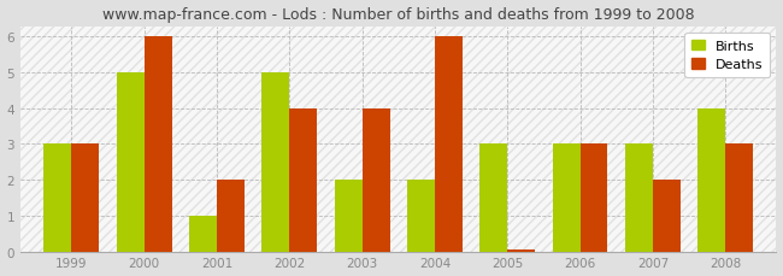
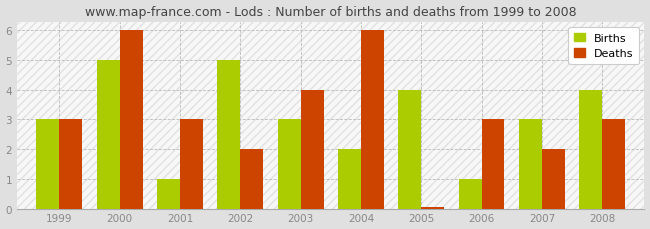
Deaths/2001: 2.00 -> 3.00
Deaths/2002: 4.00 -> 2.00
Births/2003: 2 -> 3
Births/2005: 3 -> 4
Births/2006: 3 -> 1
